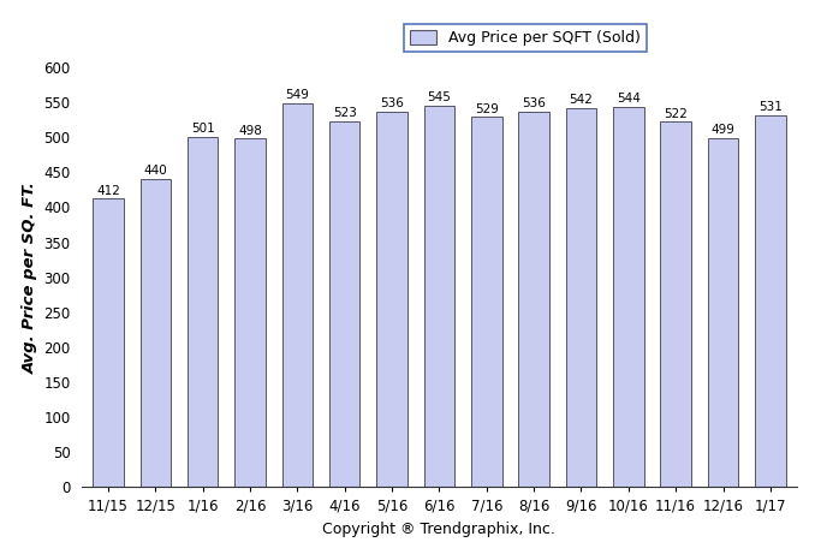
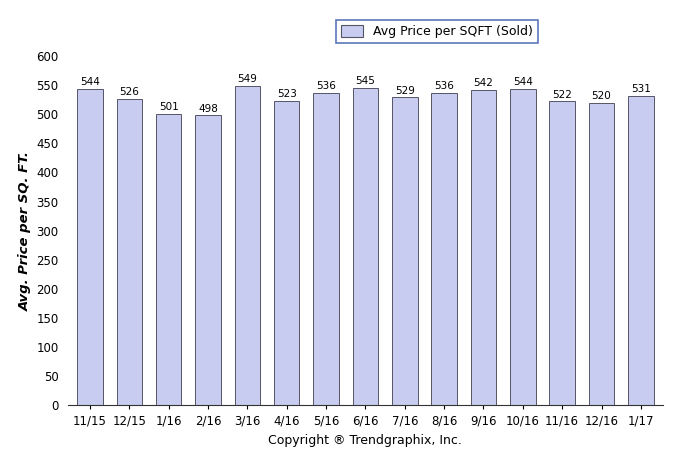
11/15: 412 -> 544
12/15: 440 -> 526
12/16: 499 -> 520
